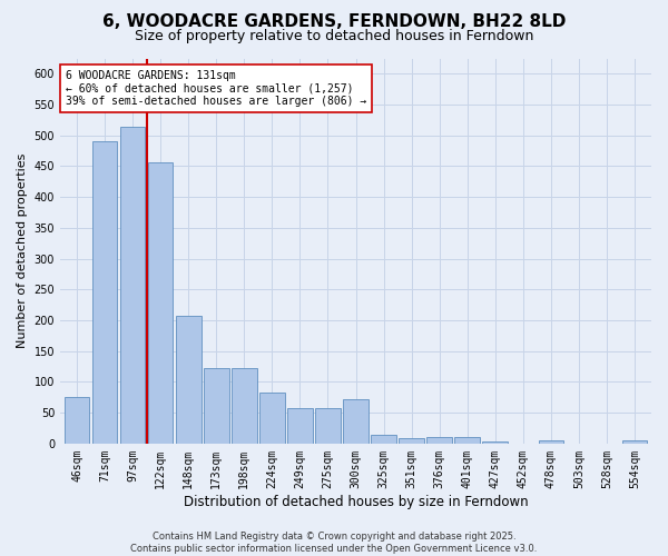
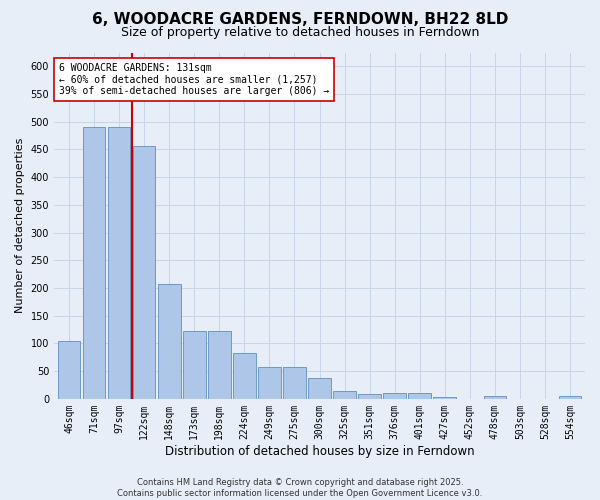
46sqm: 76 -> 105
97sqm: 514 -> 490
300sqm: 72 -> 38
